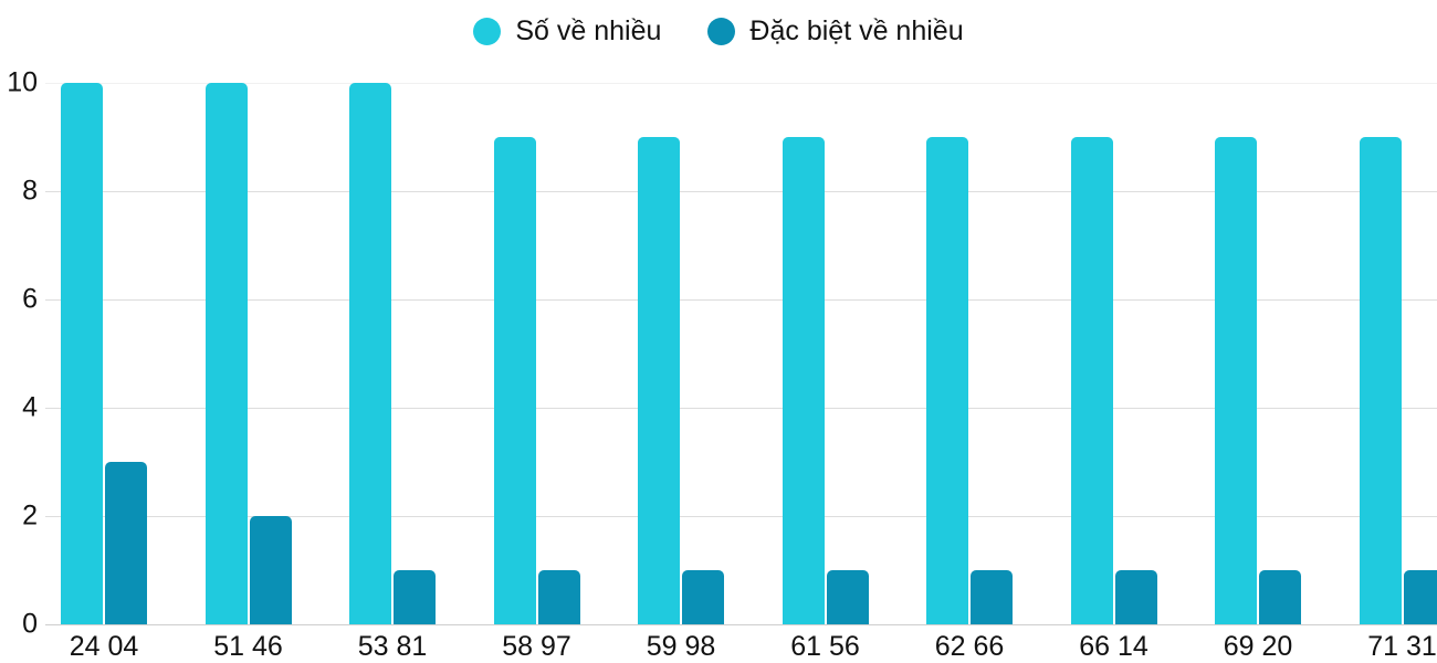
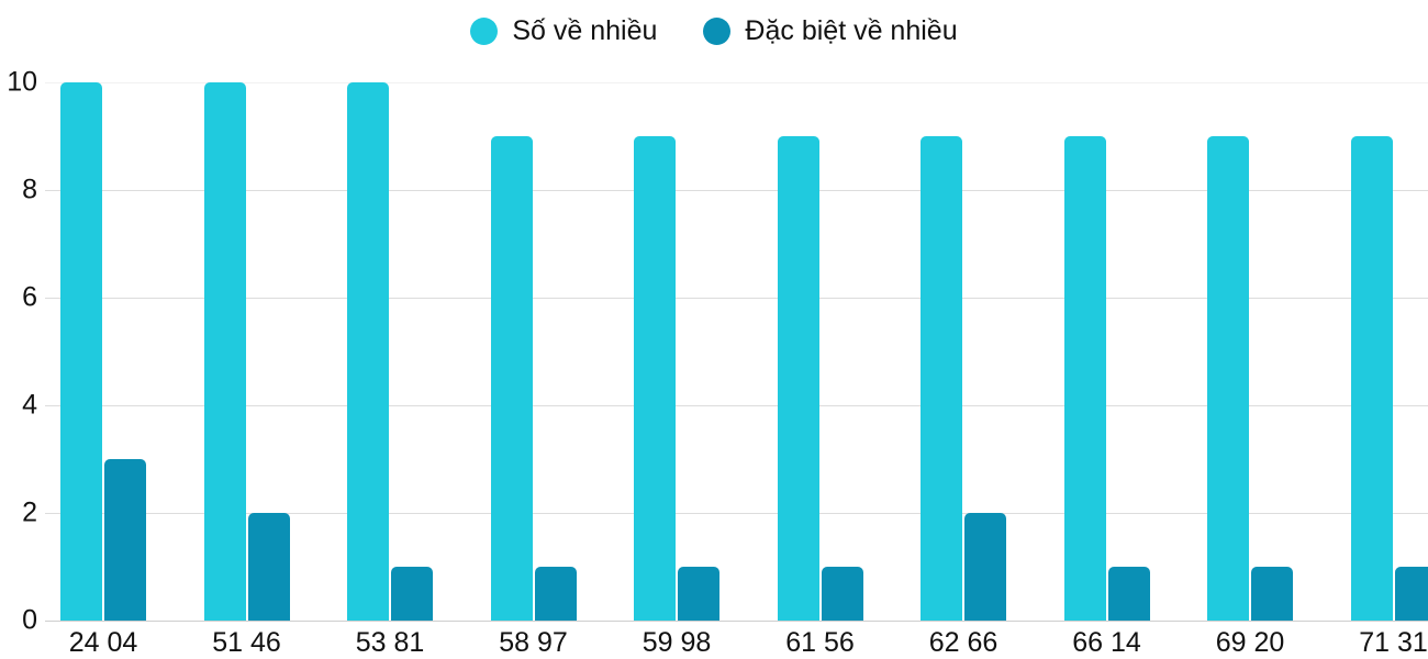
Đặc biệt về nhiều/62 66: 1 -> 2
